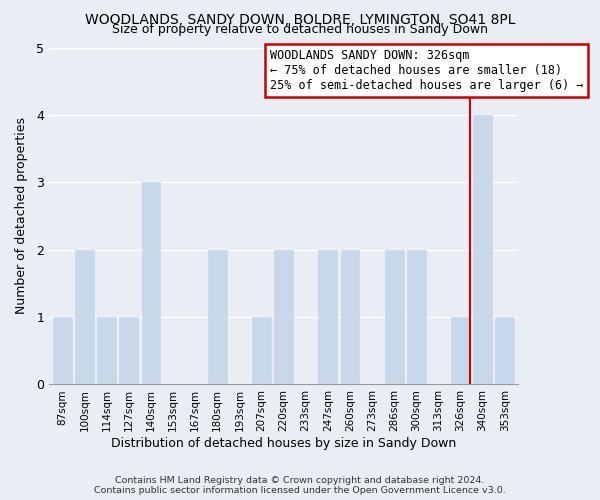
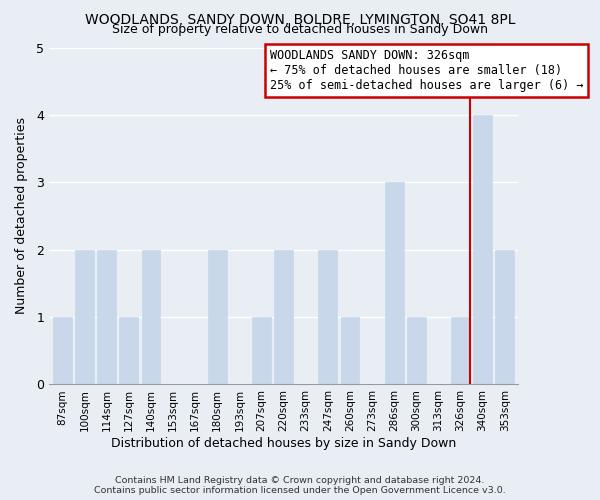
114sqm: 1 -> 2
140sqm: 3 -> 2
260sqm: 2 -> 1
286sqm: 2 -> 3
300sqm: 2 -> 1
353sqm: 1 -> 2
